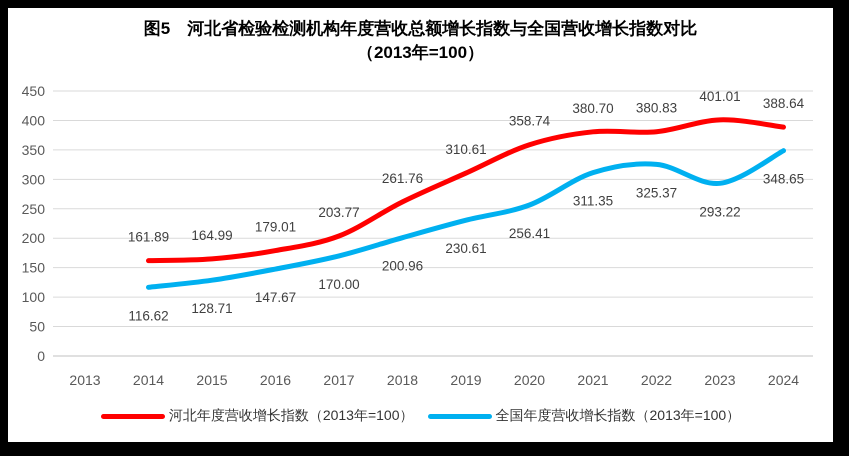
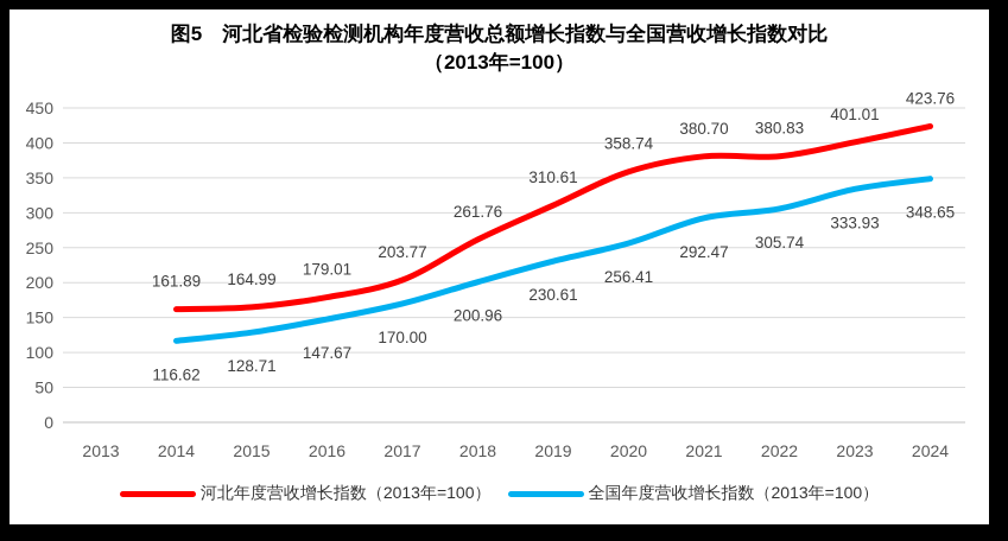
全国年度营收增长指数（2013年=100）/2021: 311.35 -> 292.47
全国年度营收增长指数（2013年=100）/2022: 325.37 -> 305.74
全国年度营收增长指数（2013年=100）/2023: 293.22 -> 333.93
河北年度营收增长指数（2013年=100）/2024: 388.64 -> 423.76
